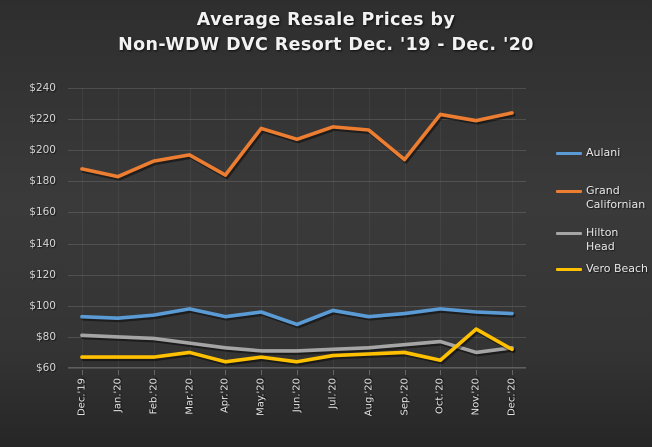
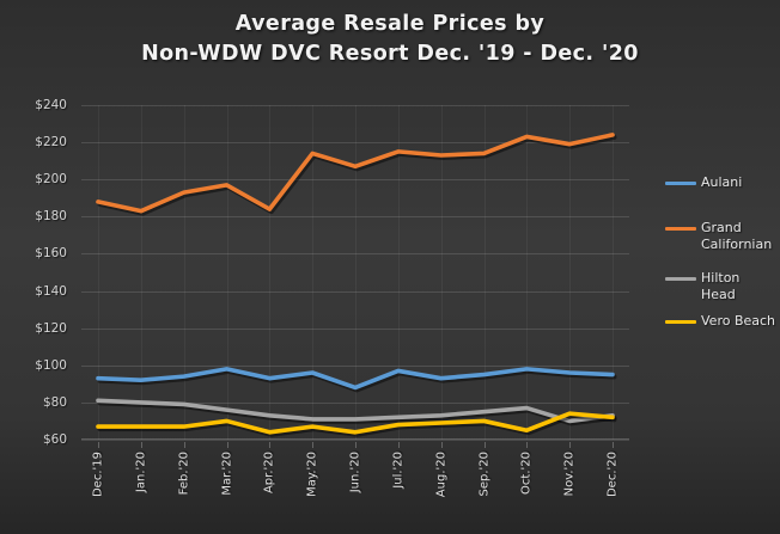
Grand Californian/Sep.'20: $194 -> $214
Vero Beach/Nov.'20: $85 -> $74
